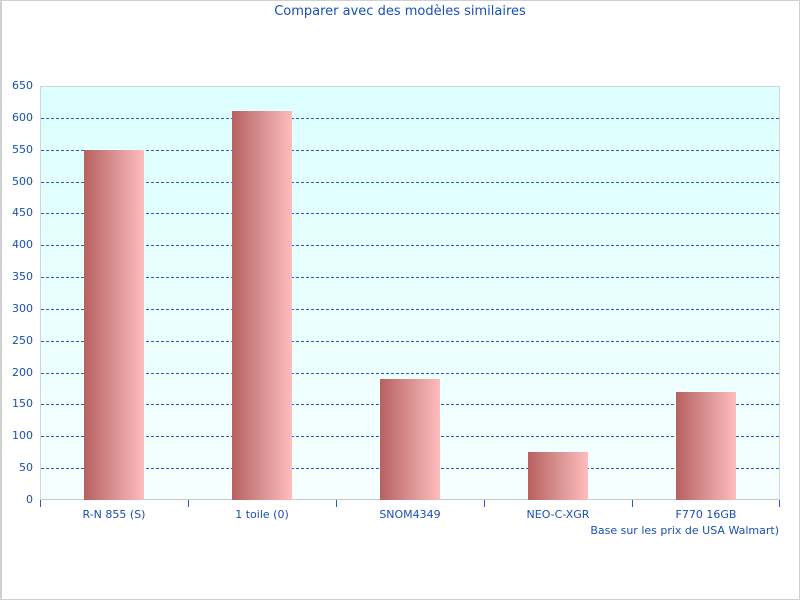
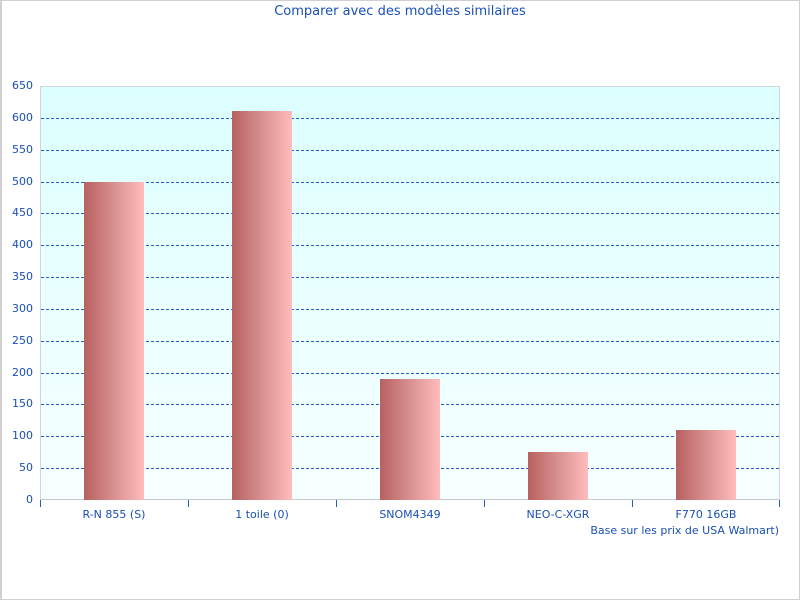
R-N 855 (S): 550 -> 500
F770 16GB: 170 -> 110
